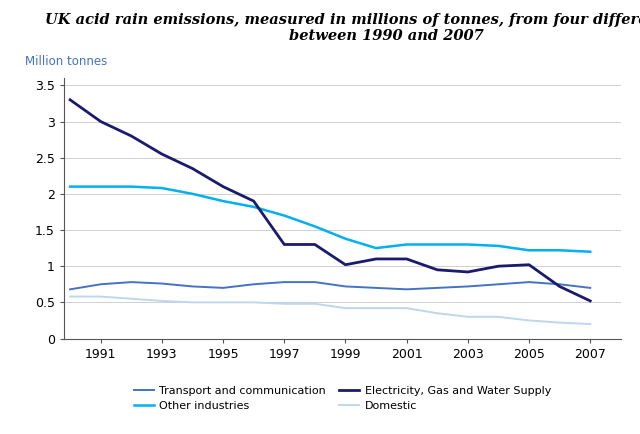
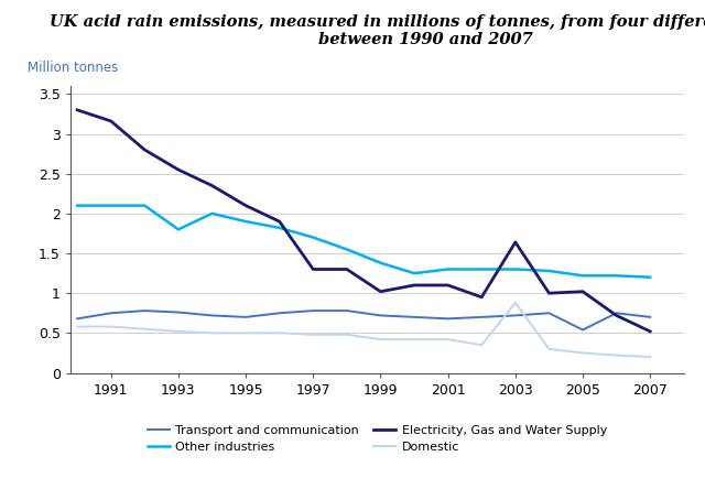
Electricity, Gas and Water Supply/1991: 3.00 -> 3.16
Other industries/1993: 2.08 -> 1.80
Electricity, Gas and Water Supply/2003: 0.92 -> 1.64
Domestic/2003: 0.30 -> 0.88
Transport and communication/2005: 0.78 -> 0.54
